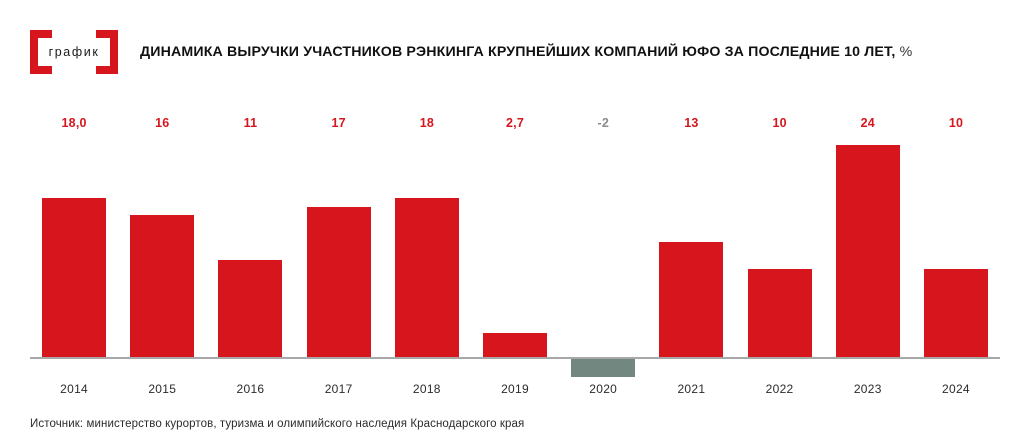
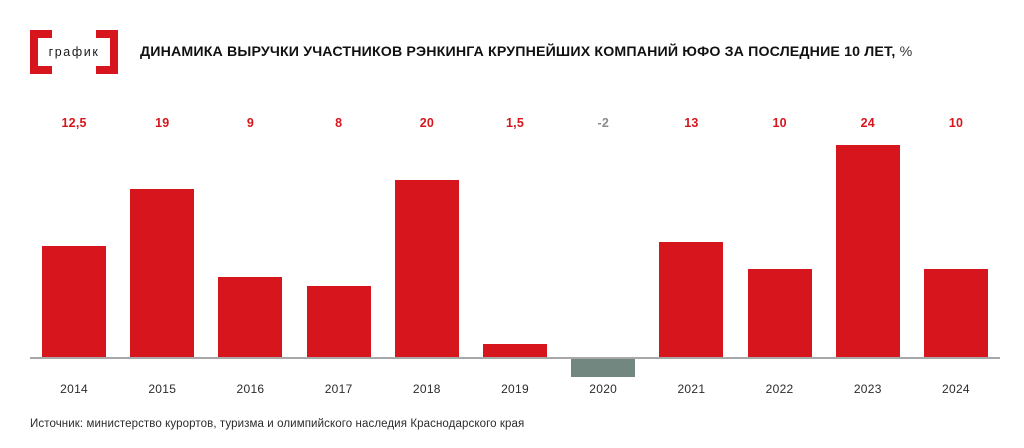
2014: 18,0 -> 12,5
2015: 16 -> 19
2016: 11 -> 9
2017: 17 -> 8
2018: 18 -> 20
2019: 2,7 -> 1,5
